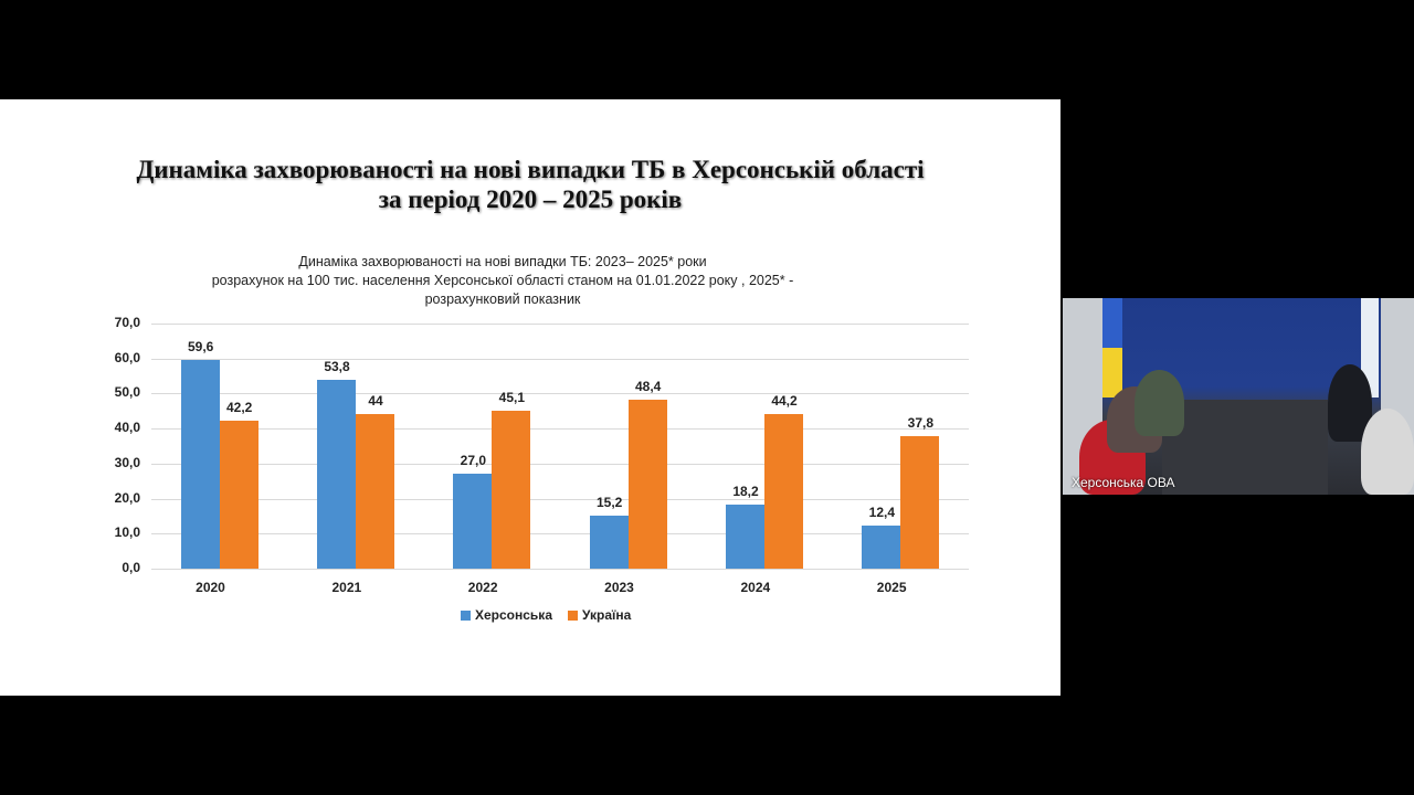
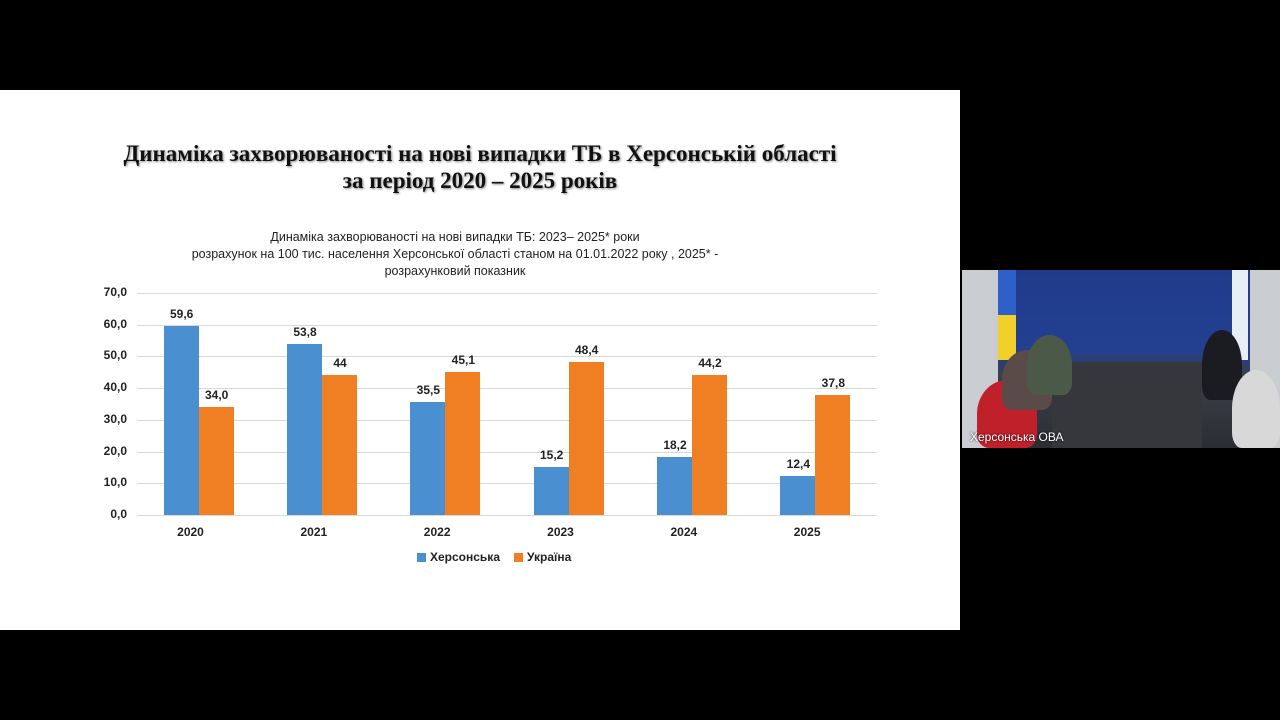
Україна/2020: 42,2 -> 34,0
Херсонська/2022: 27,0 -> 35,5
